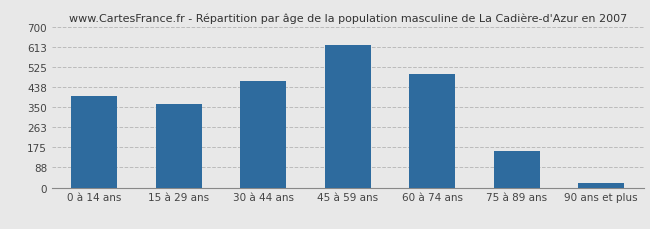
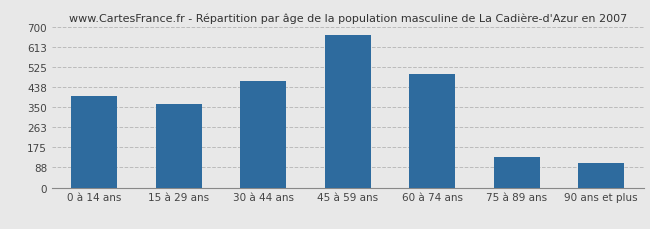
45 à 59 ans: 620 -> 665
75 à 89 ans: 160 -> 135
90 ans et plus: 20 -> 105
